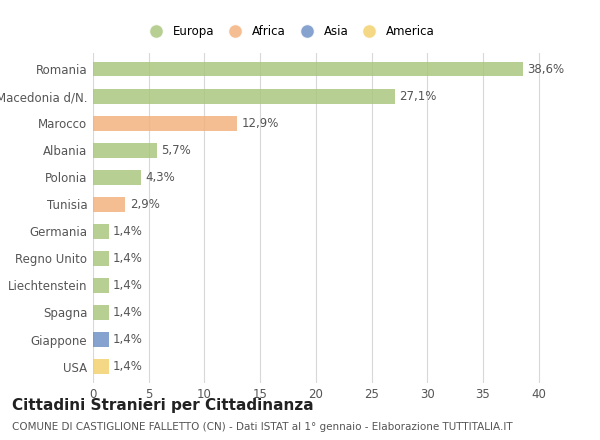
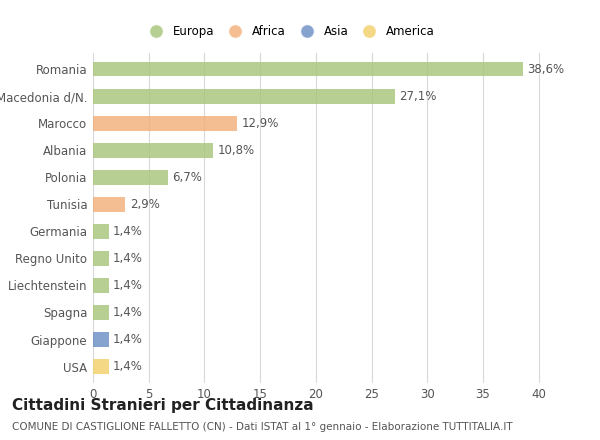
Albania: 5,7% -> 10,8%
Polonia: 4,3% -> 6,7%
